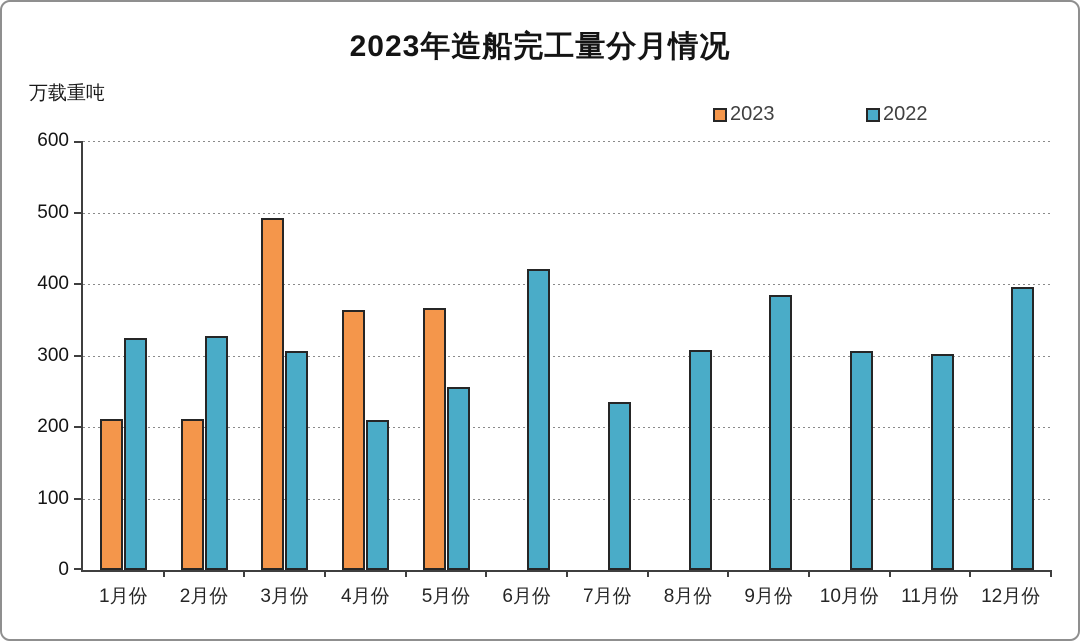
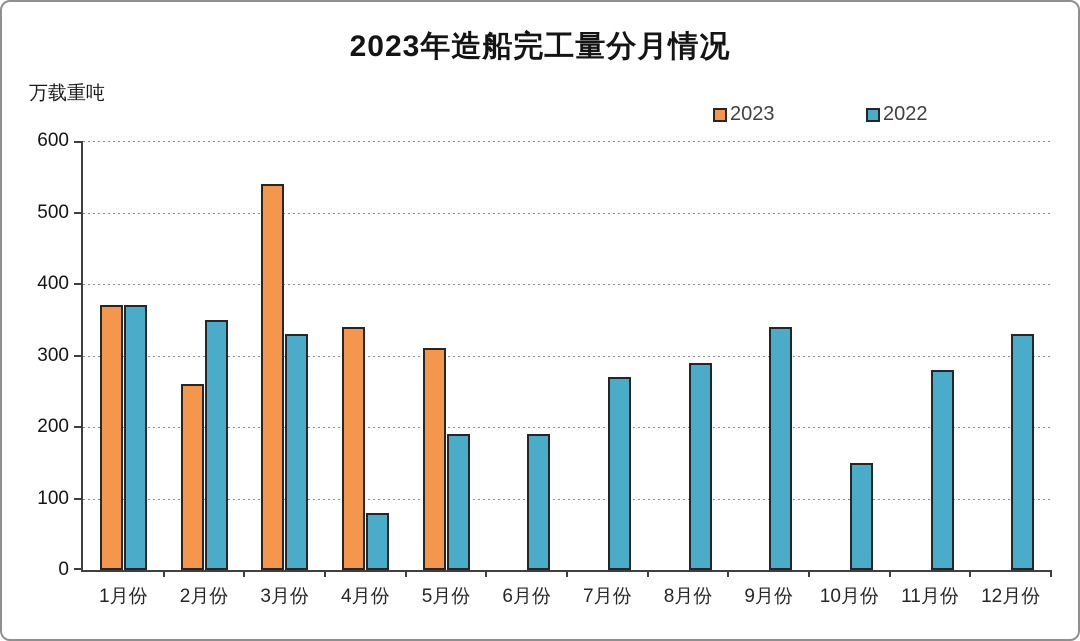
2023/1月份: 210 -> 370
2022/1月份: 320 -> 370
2023/2月份: 210 -> 260
2022/2月份: 330 -> 350
2023/3月份: 490 -> 540
2022/3月份: 310 -> 330
2023/4月份: 360 -> 340
2022/4月份: 210 -> 80
2023/5月份: 370 -> 310
2022/5月份: 260 -> 190
2022/6月份: 420 -> 190
2022/7月份: 240 -> 270
2022/8月份: 310 -> 290
2022/9月份: 380 -> 340
2022/10月份: 310 -> 150
2022/11月份: 300 -> 280
2022/12月份: 400 -> 330
